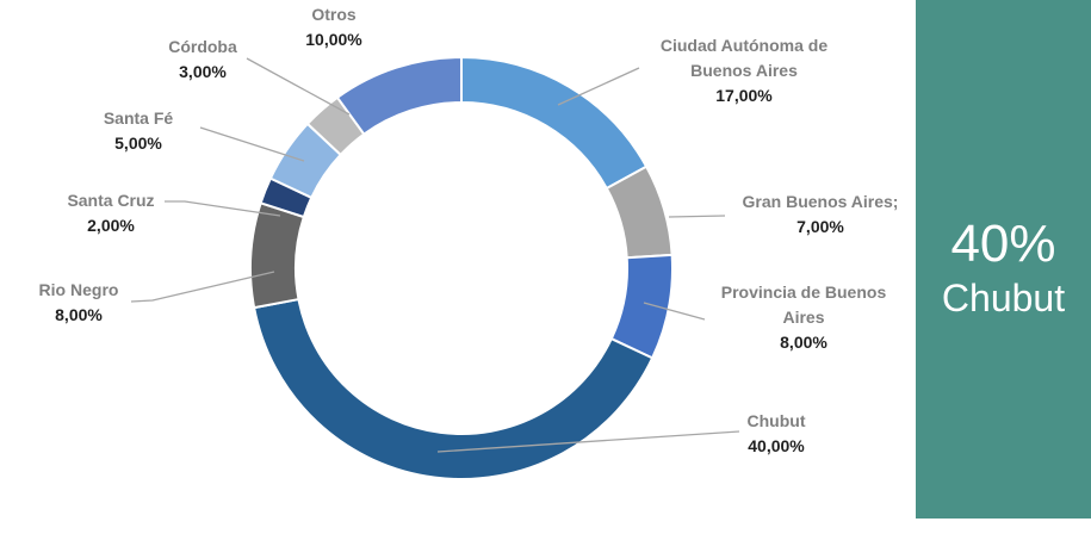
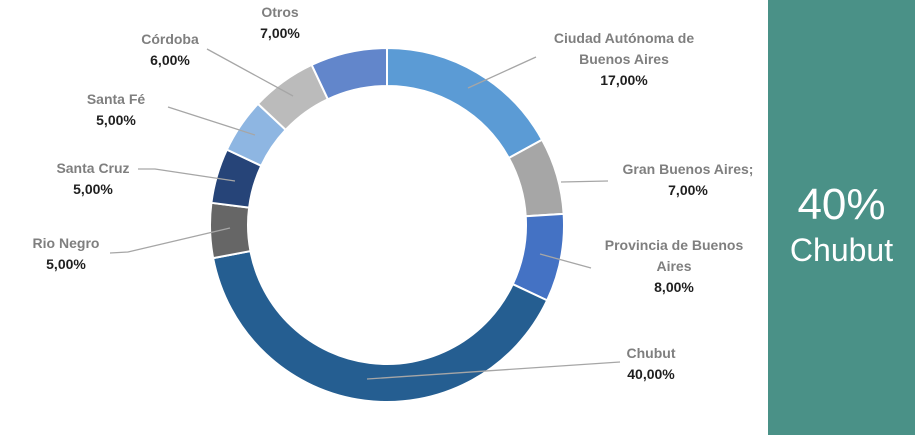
Rio Negro: 8,00% -> 5,00%
Santa Cruz: 2,00% -> 5,00%
Córdoba: 3,00% -> 6,00%
Otros: 10,00% -> 7,00%
